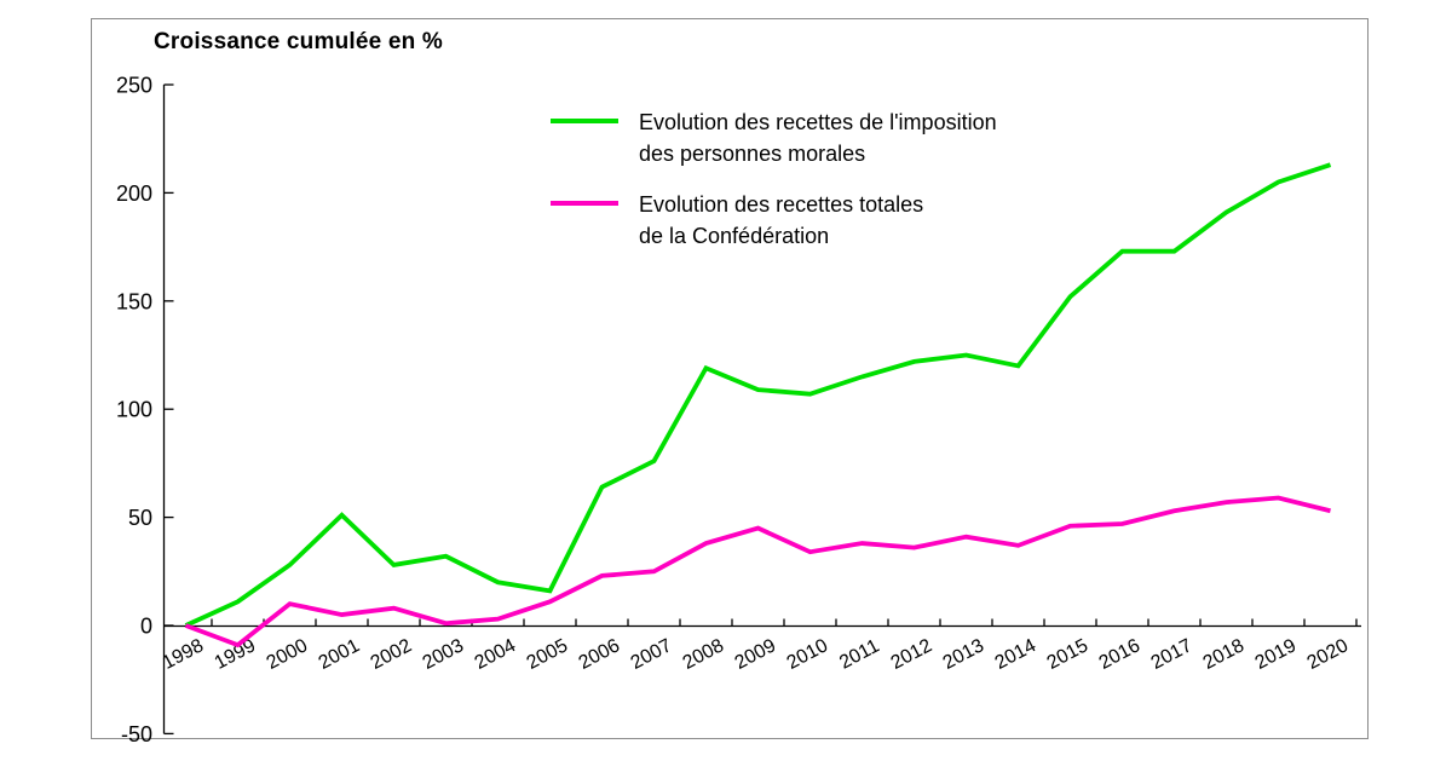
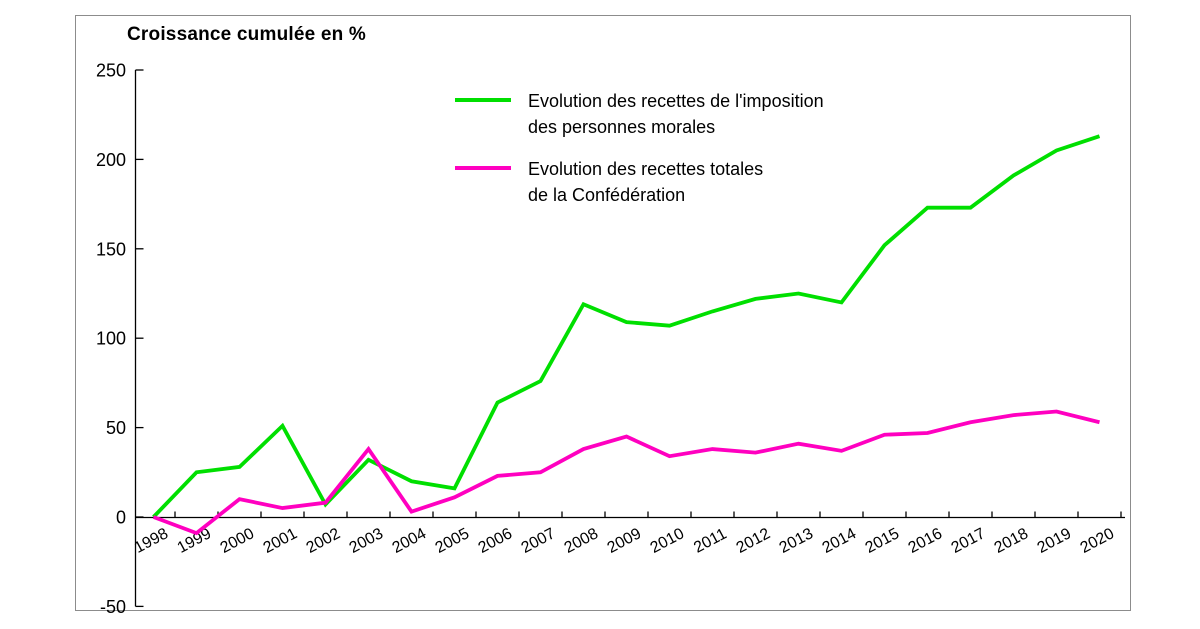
Evolution des recettes de l'imposition des personnes morales/1999: 11 -> 25
Evolution des recettes de l'imposition des personnes morales/2002: 28 -> 7
Evolution des recettes totales de la Confédération/2003: 1 -> 38
